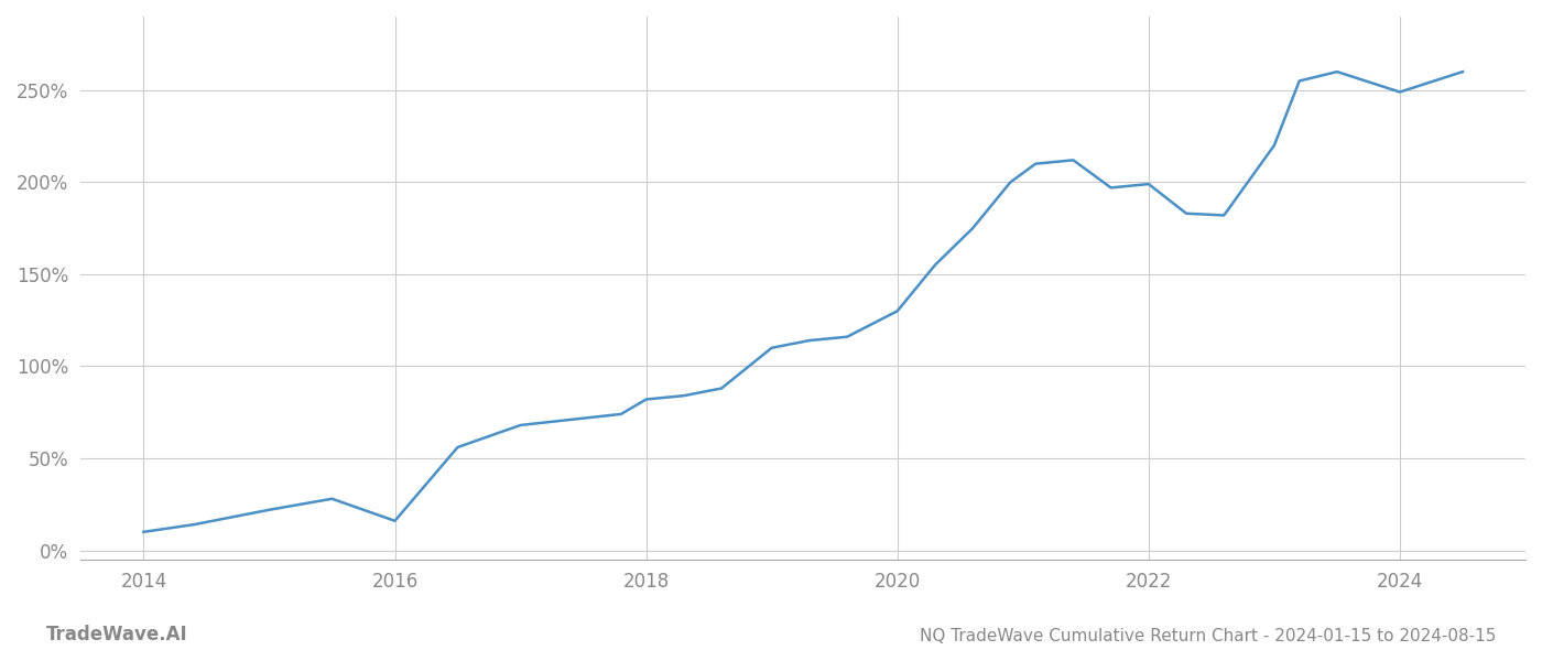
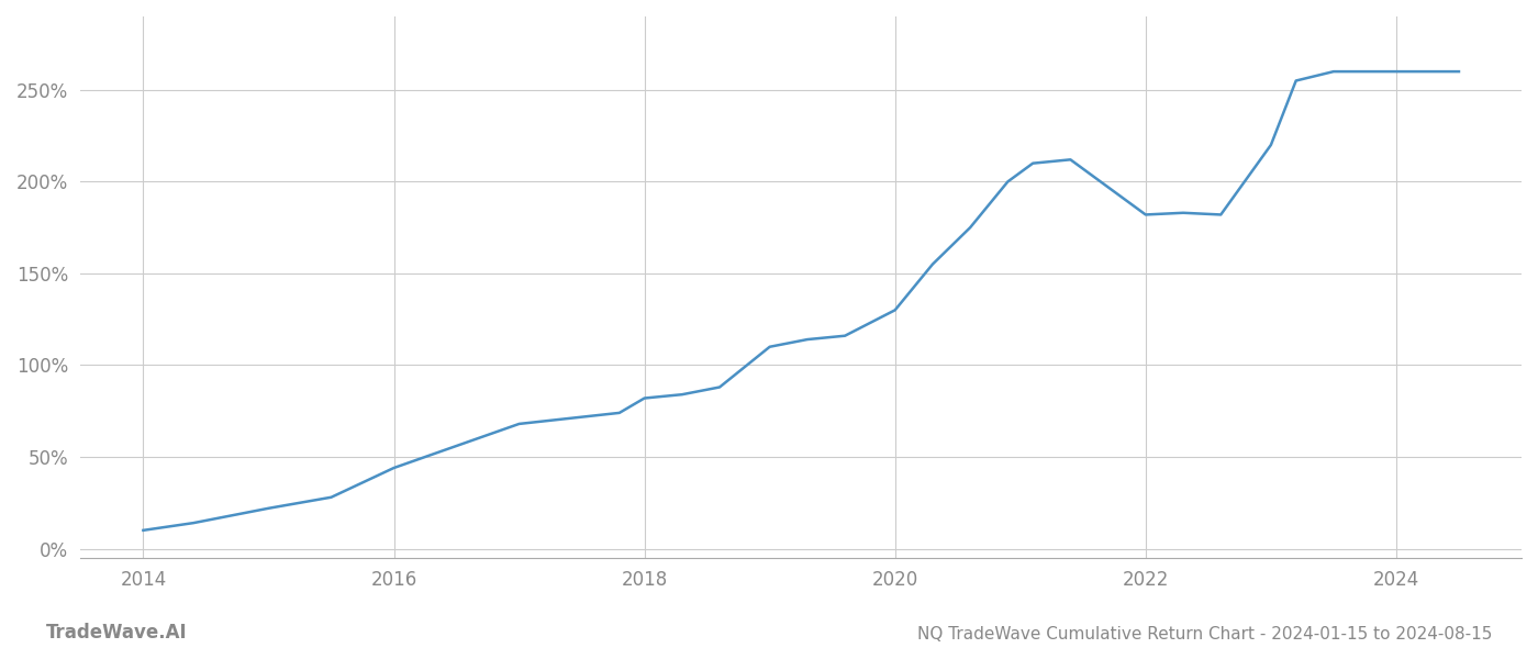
2016: 16% -> 44%
2022: 199% -> 182%
2024: 249% -> 260%
